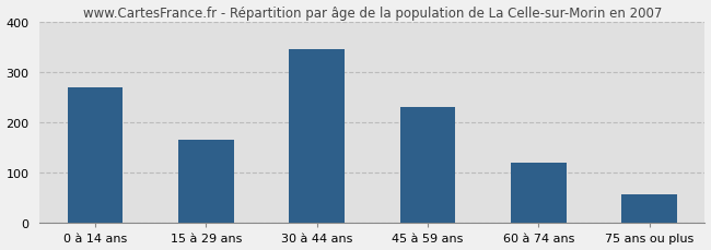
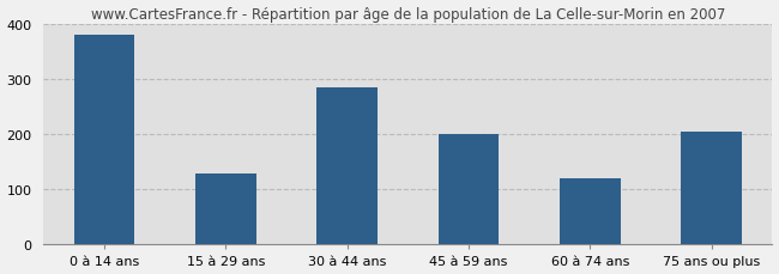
0 à 14 ans: 270 -> 380
15 à 29 ans: 165 -> 130
30 à 44 ans: 347 -> 285
45 à 59 ans: 230 -> 200
75 ans ou plus: 57 -> 205
